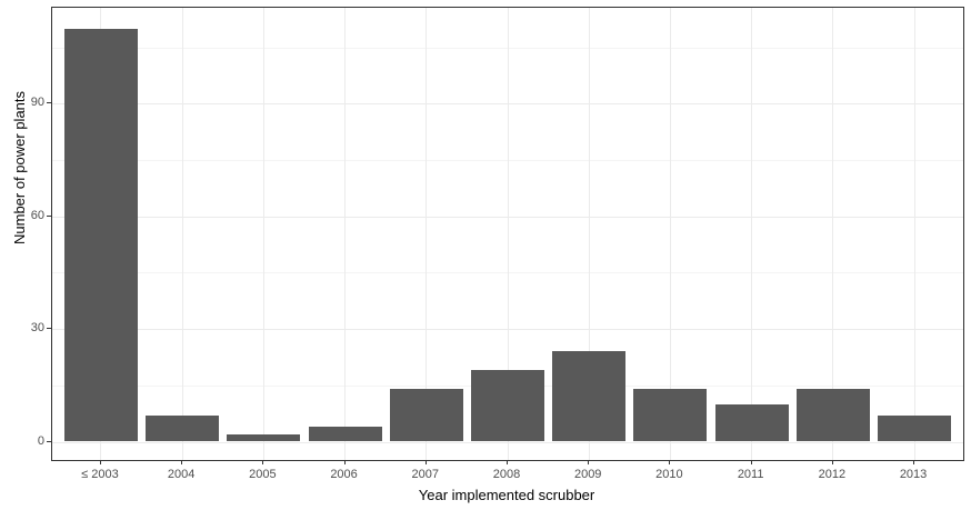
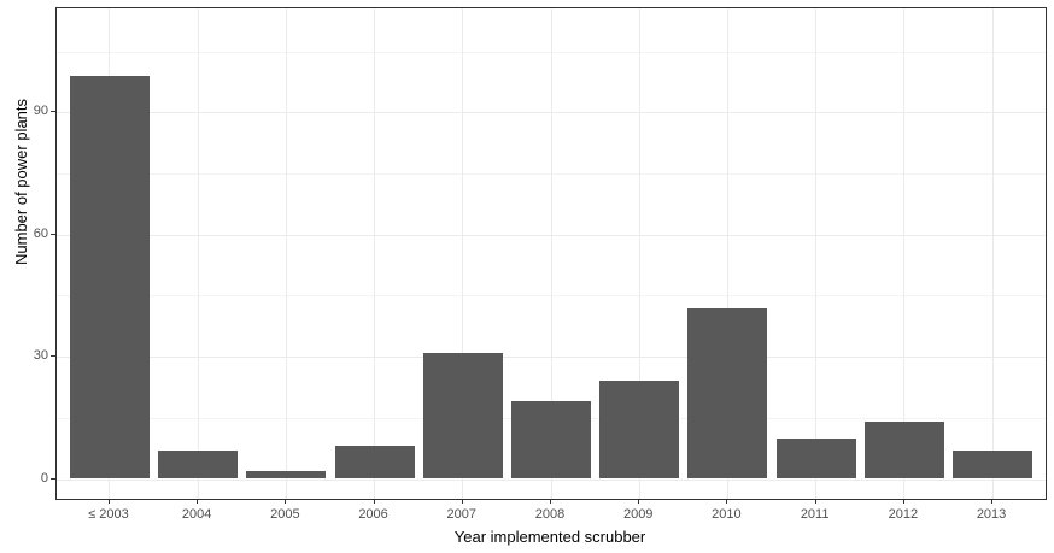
≤ 2003: 110 -> 99
2006: 4 -> 8
2007: 14 -> 31
2010: 14 -> 42
